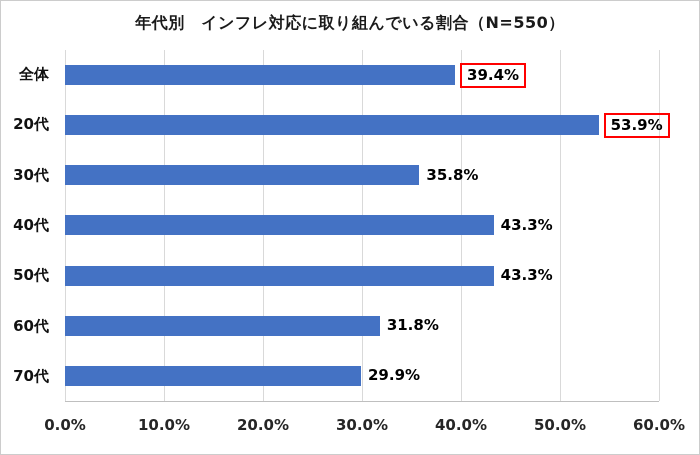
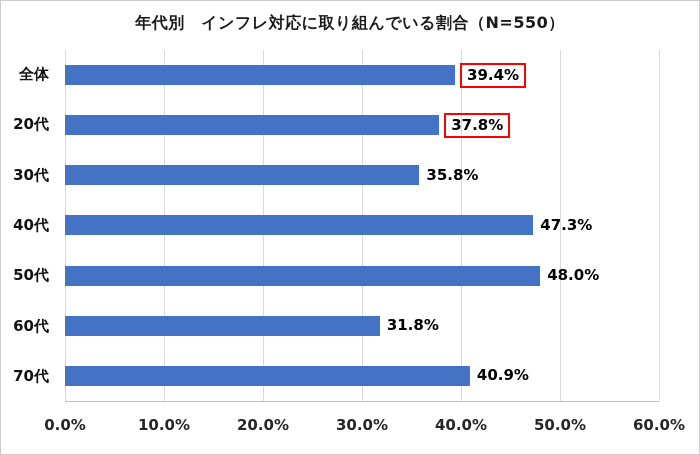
20代: 53.9% -> 37.8%
40代: 43.3% -> 47.3%
50代: 43.3% -> 48.0%
70代: 29.9% -> 40.9%
